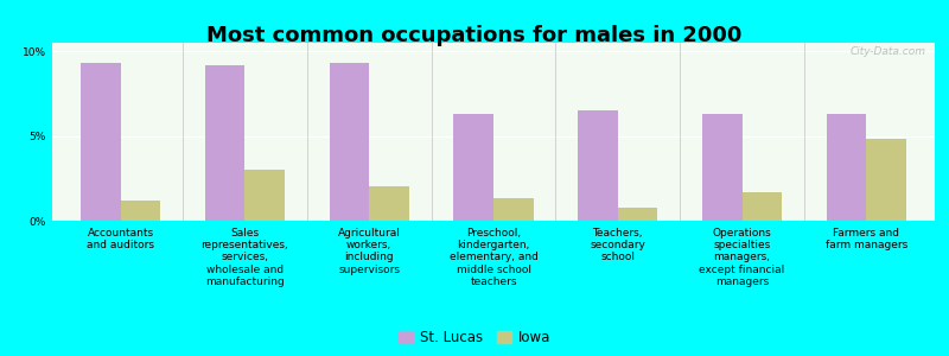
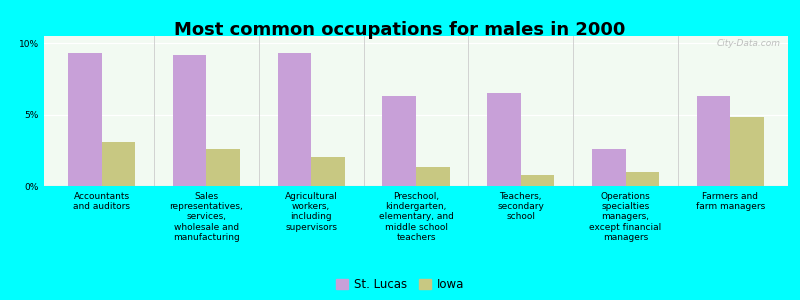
Iowa/Accountants and auditors: 1.2% -> 3.1%
Iowa/Sales representatives, services, wholesale and manufacturing: 3.0% -> 2.6%
St. Lucas/Operations specialties managers, except financial managers: 6.3% -> 2.6%
Iowa/Operations specialties managers, except financial managers: 1.7% -> 1.0%
